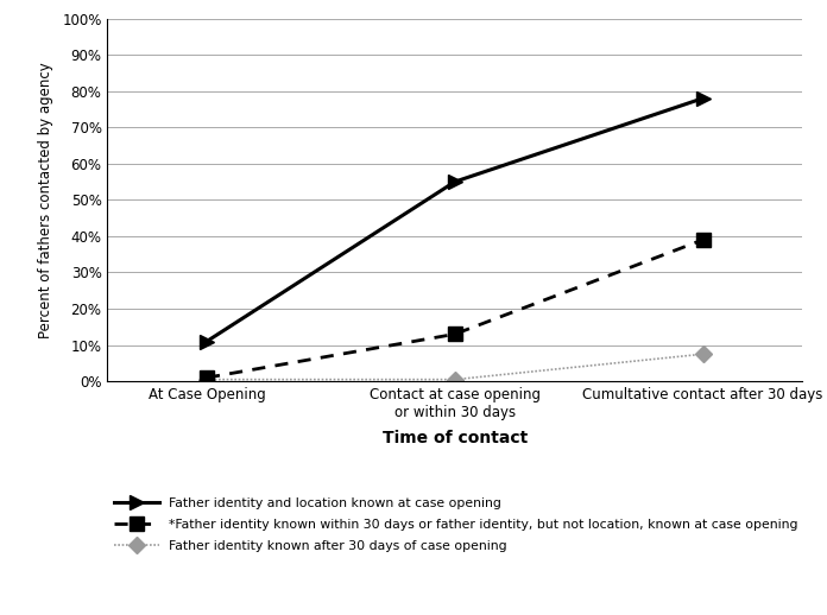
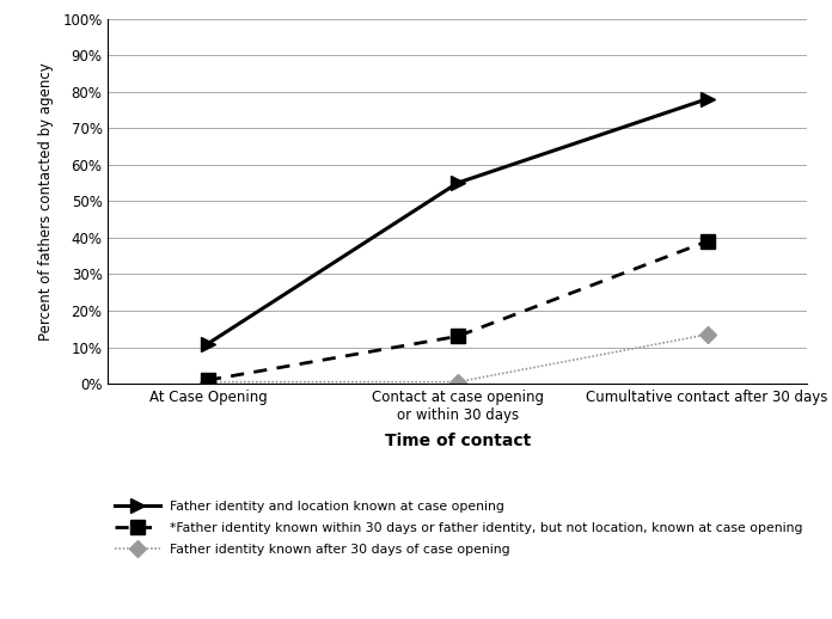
Father identity known after 30 days of case opening/Cumultative contact after 30 days: 7.5% -> 13.5%
